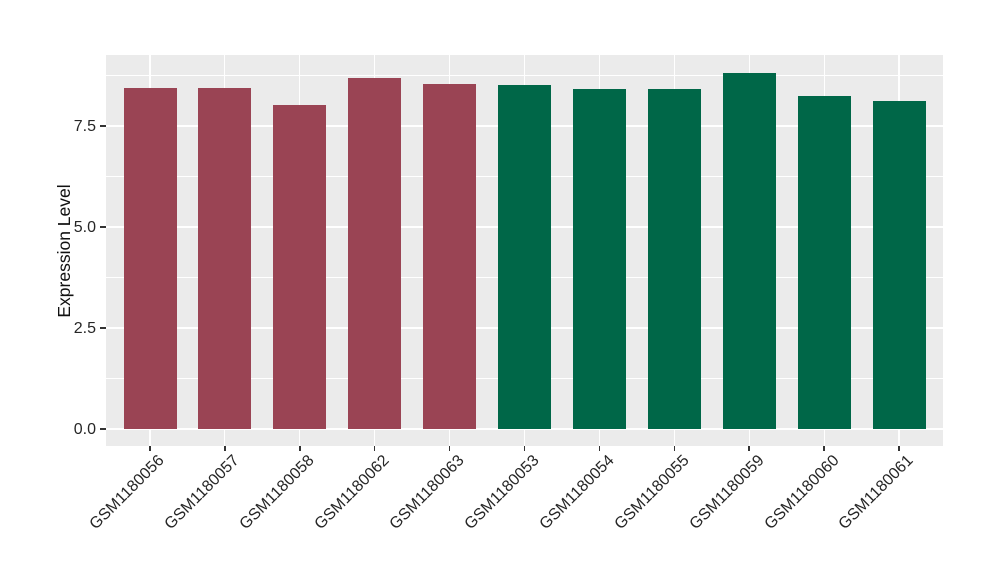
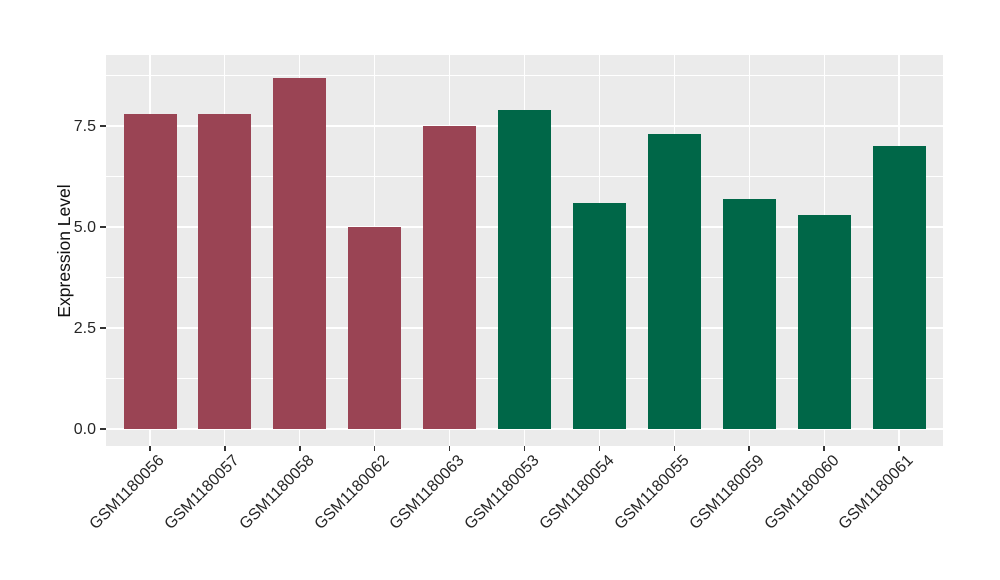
GSM1180056: 8.4 -> 7.8
GSM1180057: 8.4 -> 7.8
GSM1180058: 8.0 -> 8.7
GSM1180062: 8.7 -> 5.0
GSM1180063: 8.5 -> 7.5
GSM1180053: 8.5 -> 7.9
GSM1180054: 8.4 -> 5.6
GSM1180055: 8.4 -> 7.3
GSM1180059: 8.8 -> 5.7
GSM1180060: 8.2 -> 5.3
GSM1180061: 8.1 -> 7.0
